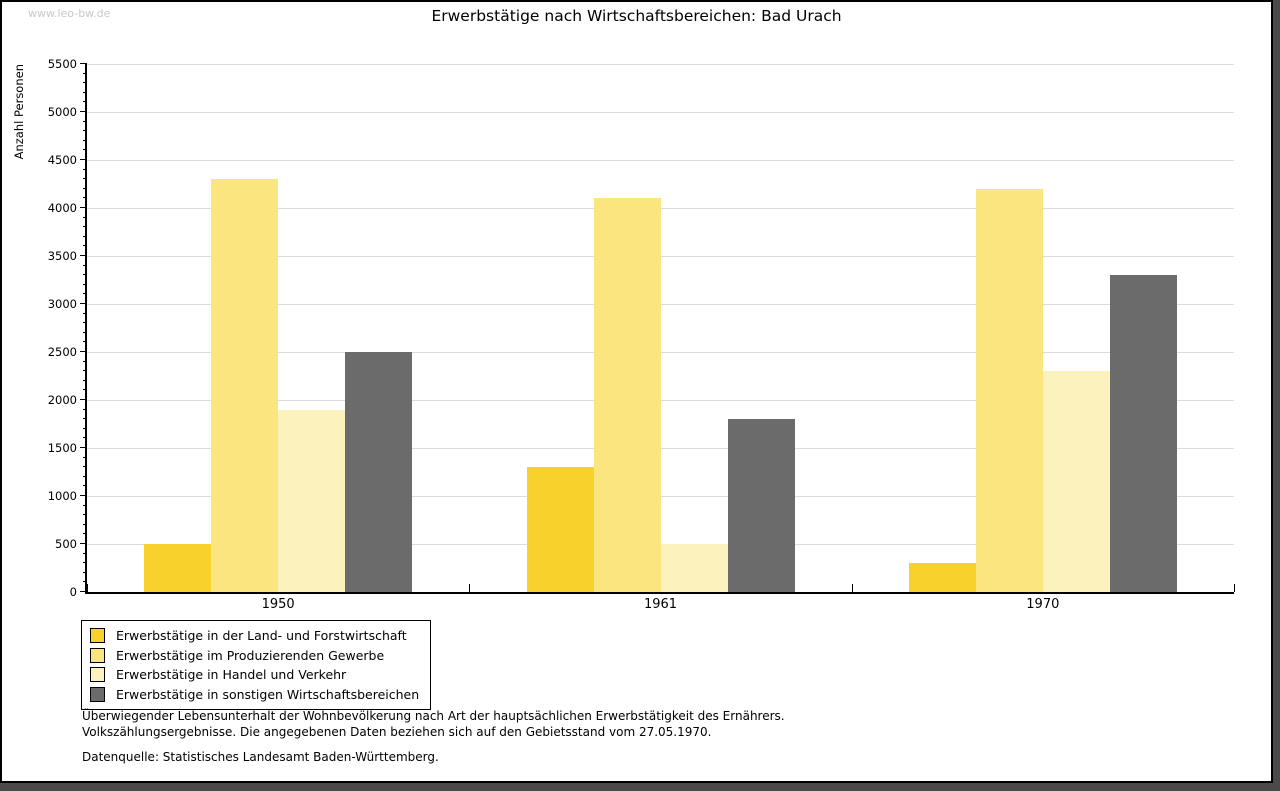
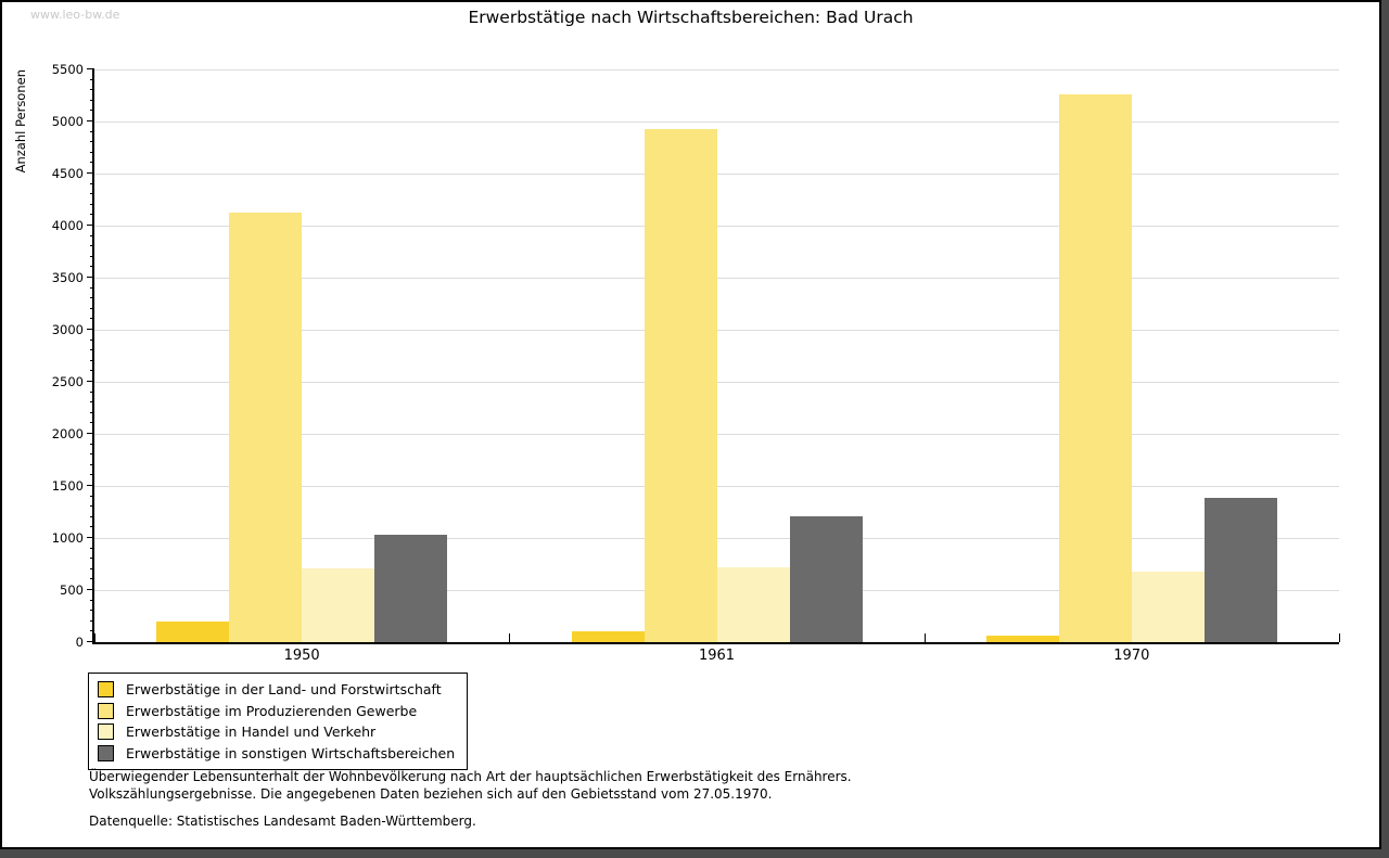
Erwerbstätige in der Land- und Forstwirtschaft/1950: 500 -> 200
Erwerbstätige im Produzierenden Gewerbe/1950: 4300 -> 4100
Erwerbstätige in Handel und Verkehr/1950: 1900 -> 700
Erwerbstätige in sonstigen Wirtschaftsbereichen/1950: 2500 -> 1000
Erwerbstätige in der Land- und Forstwirtschaft/1961: 1300 -> 100
Erwerbstätige im Produzierenden Gewerbe/1961: 4100 -> 4900
Erwerbstätige in Handel und Verkehr/1961: 500 -> 700
Erwerbstätige in sonstigen Wirtschaftsbereichen/1961: 1800 -> 1200
Erwerbstätige in der Land- und Forstwirtschaft/1970: 300 -> 100
Erwerbstätige im Produzierenden Gewerbe/1970: 4200 -> 5300
Erwerbstätige in Handel und Verkehr/1970: 2300 -> 700
Erwerbstätige in sonstigen Wirtschaftsbereichen/1970: 3300 -> 1400
